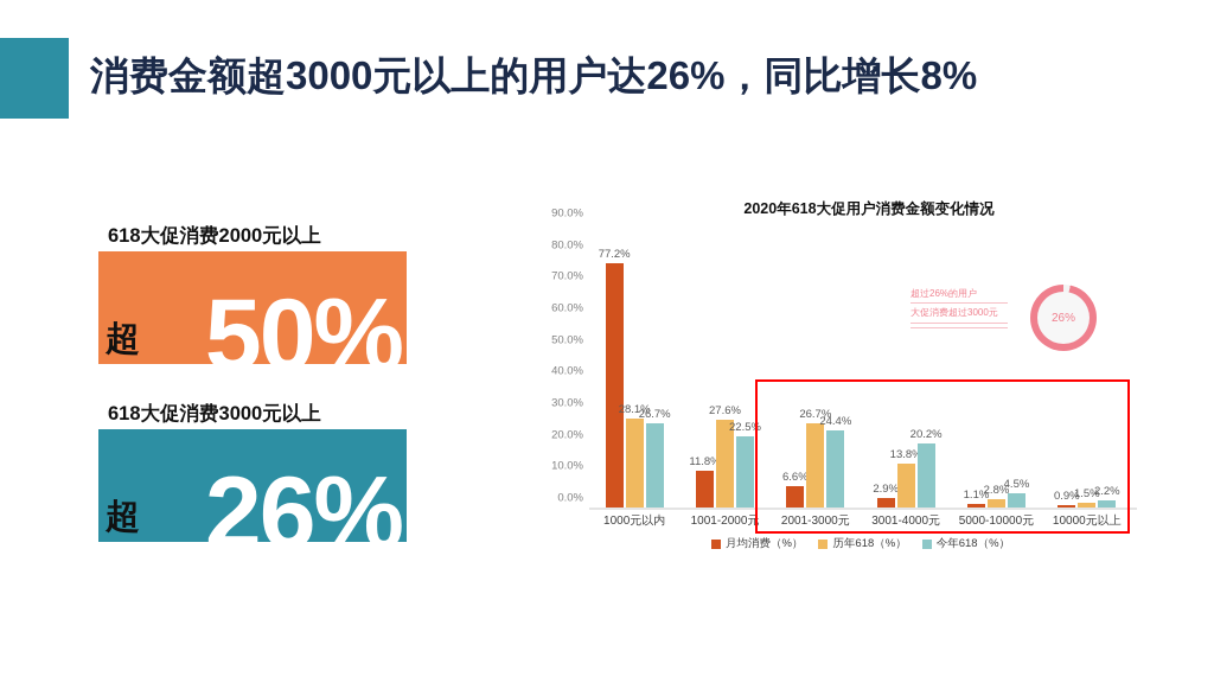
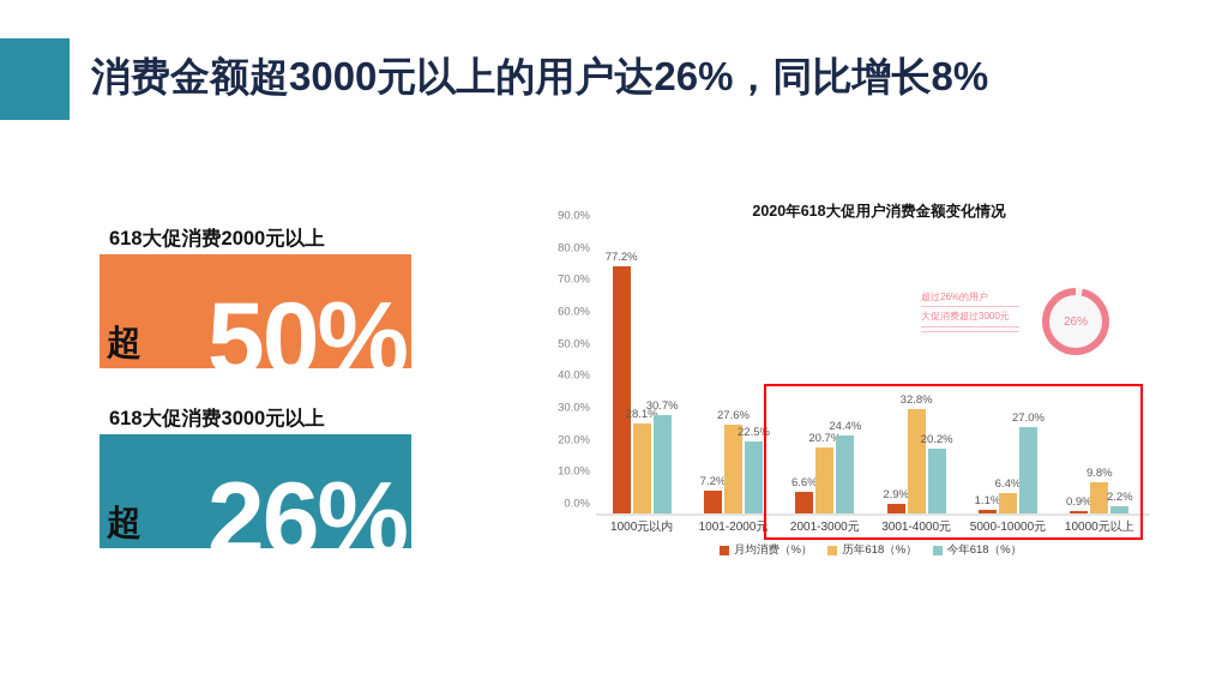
今年618（%）/1000元以内: 26.7% -> 30.7%
月均消费（%）/1001-2000元: 11.8% -> 7.2%
历年618（%）/2001-3000元: 26.7% -> 20.7%
历年618（%）/3001-4000元: 13.8% -> 32.8%
历年618（%）/5000-10000元: 2.8% -> 6.4%
今年618（%）/5000-10000元: 4.5% -> 27.0%
历年618（%）/10000元以上: 1.5% -> 9.8%
